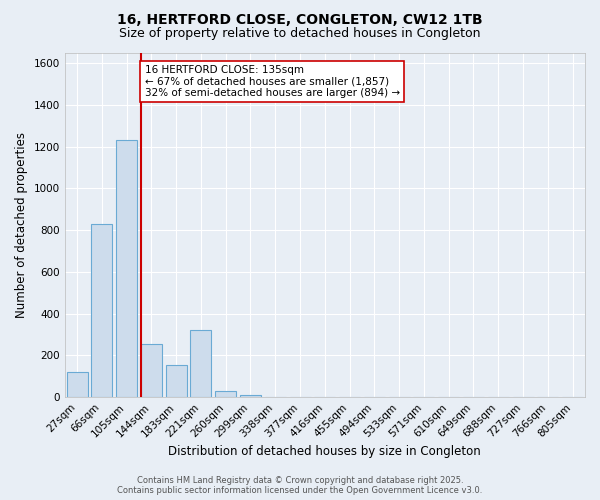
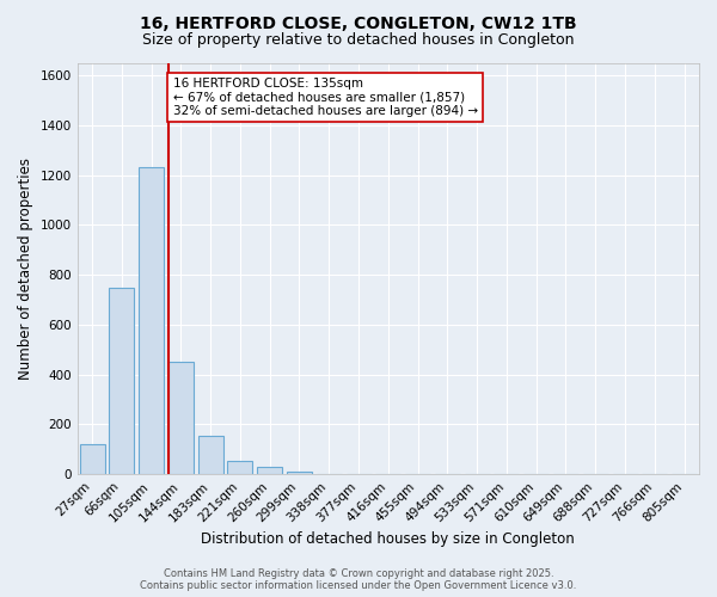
66sqm: 830 -> 750
144sqm: 255 -> 450
221sqm: 320 -> 55
